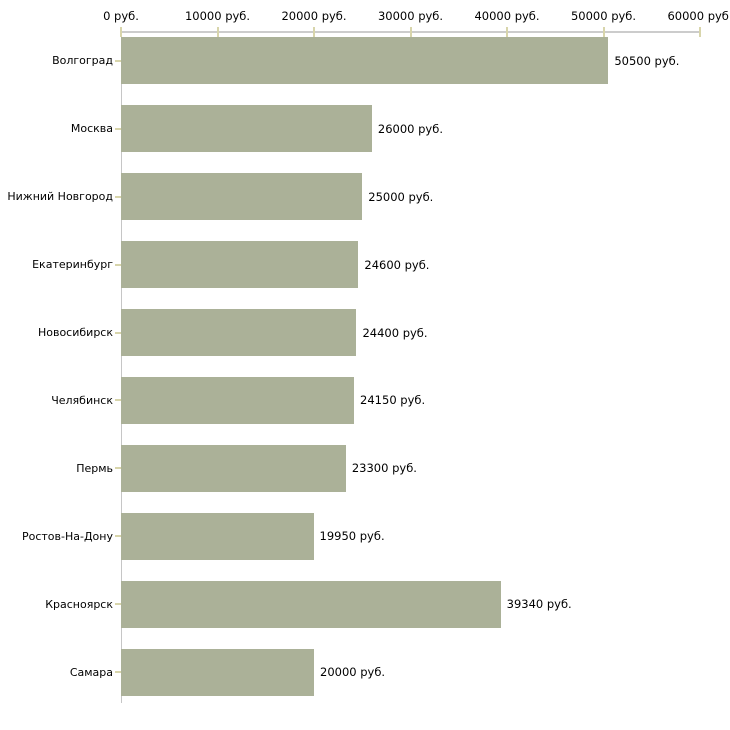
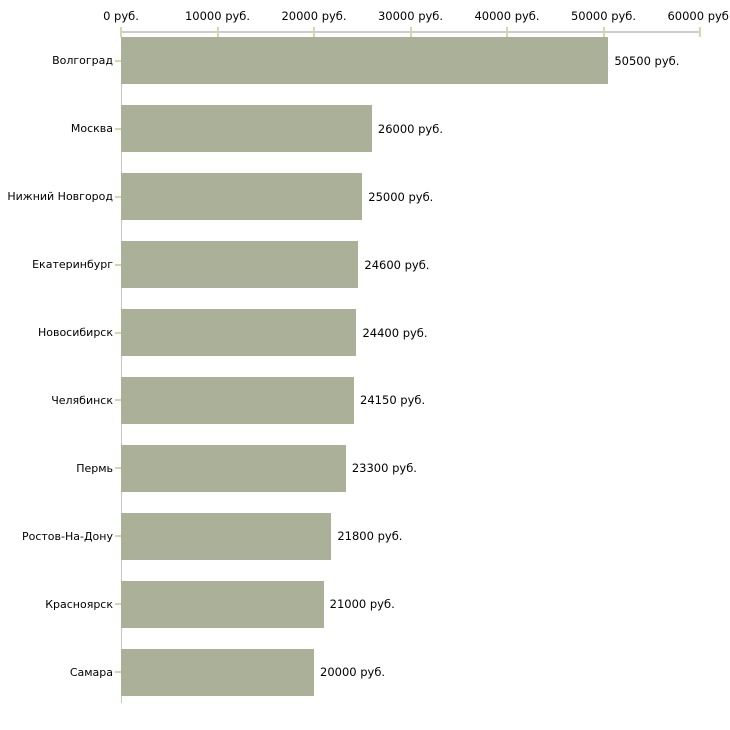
Ростов-На-Дону: 19950 -> 21800
Красноярск: 39340 -> 21000
